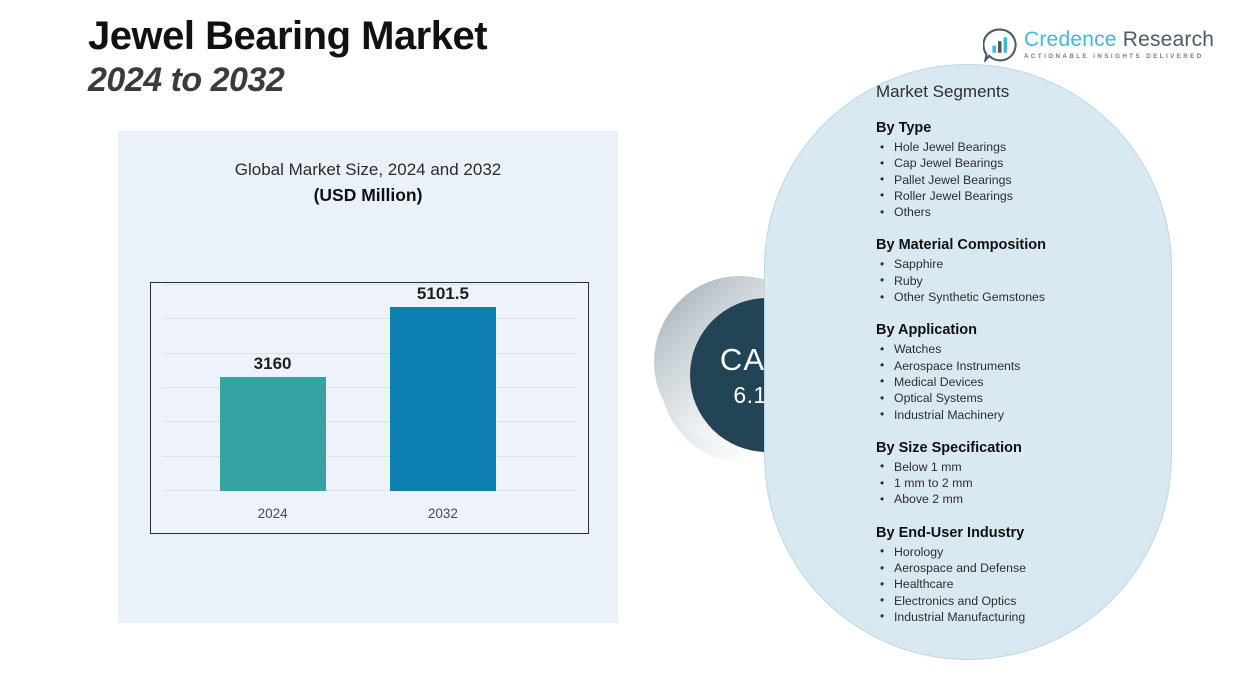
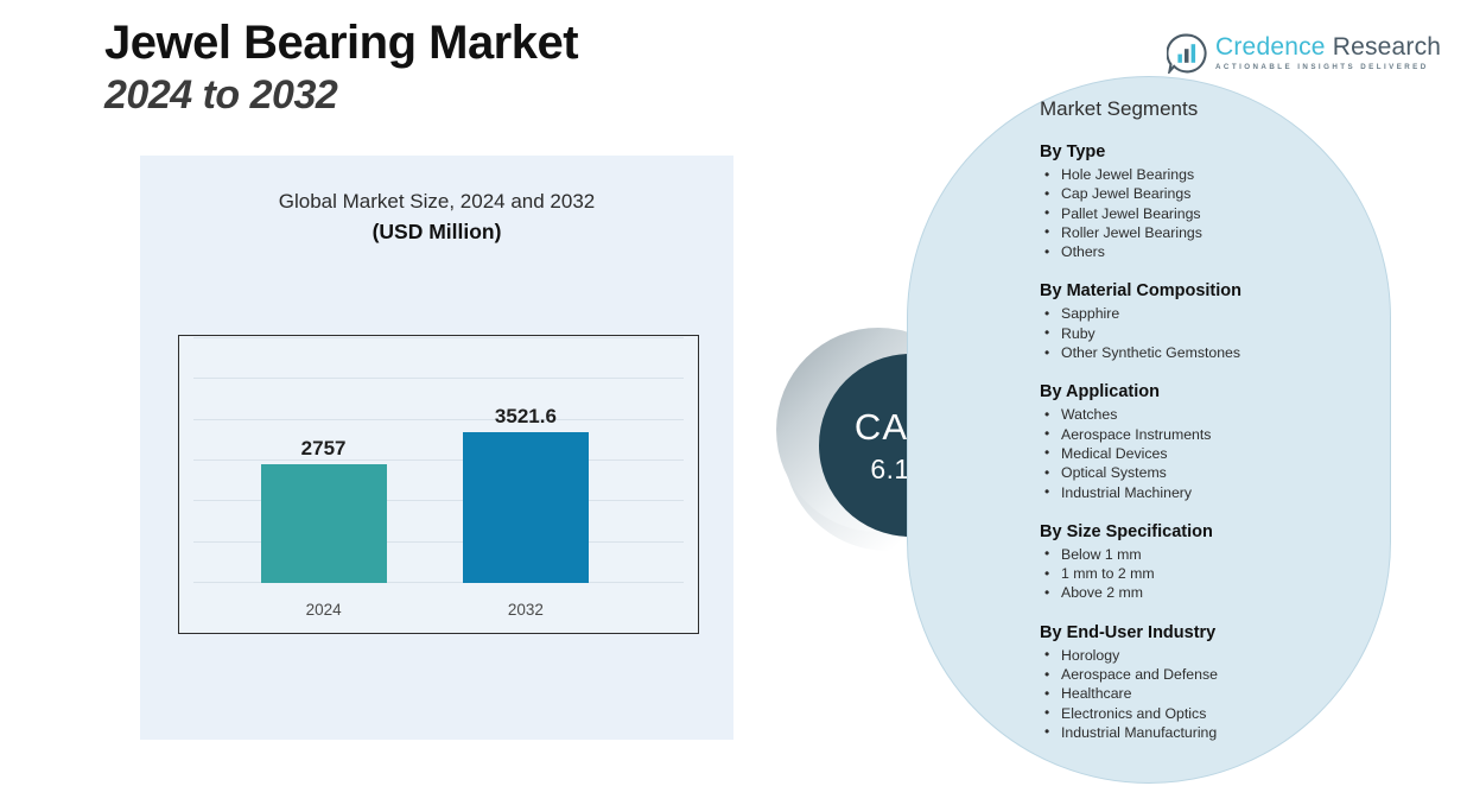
2024: 3160 -> 2757
2032: 5101.5 -> 3521.6
